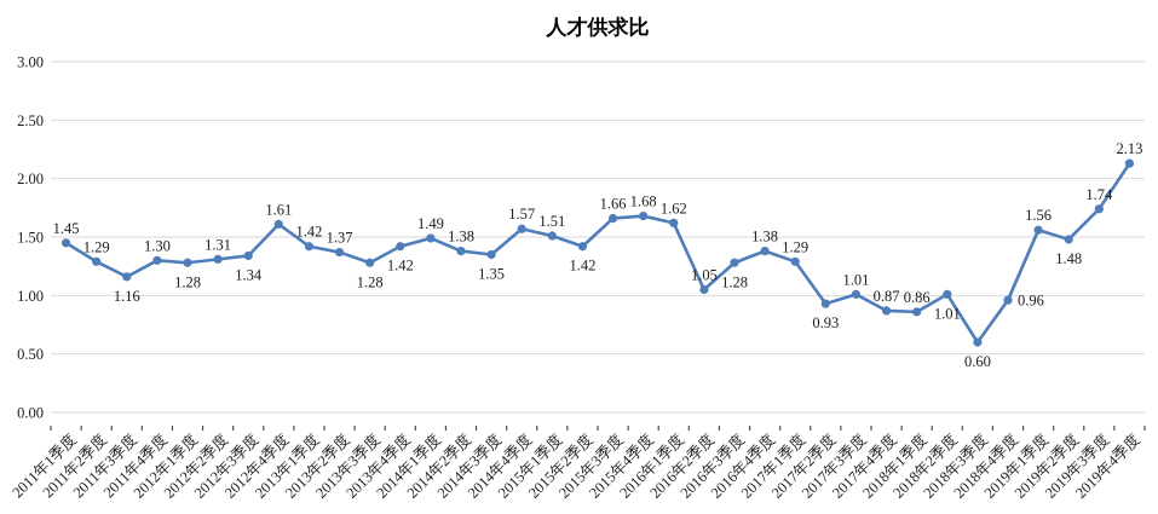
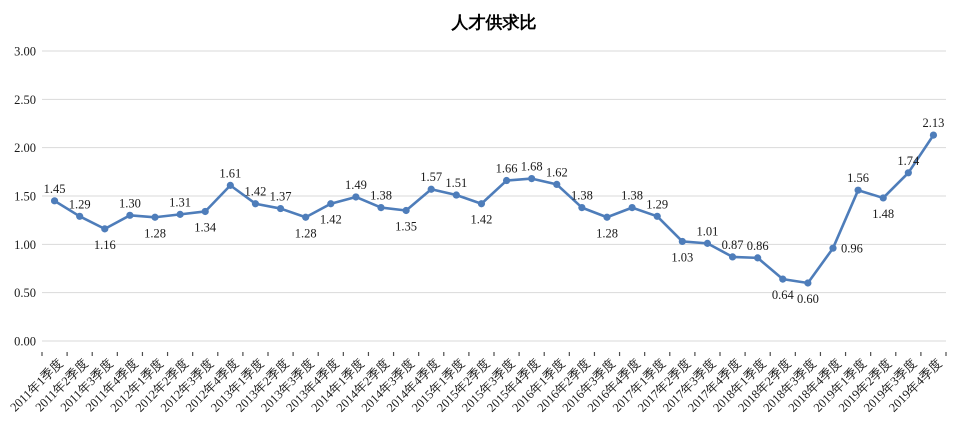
2016年2季度: 1.05 -> 1.38
2017年2季度: 0.93 -> 1.03
2018年2季度: 1.01 -> 0.64
